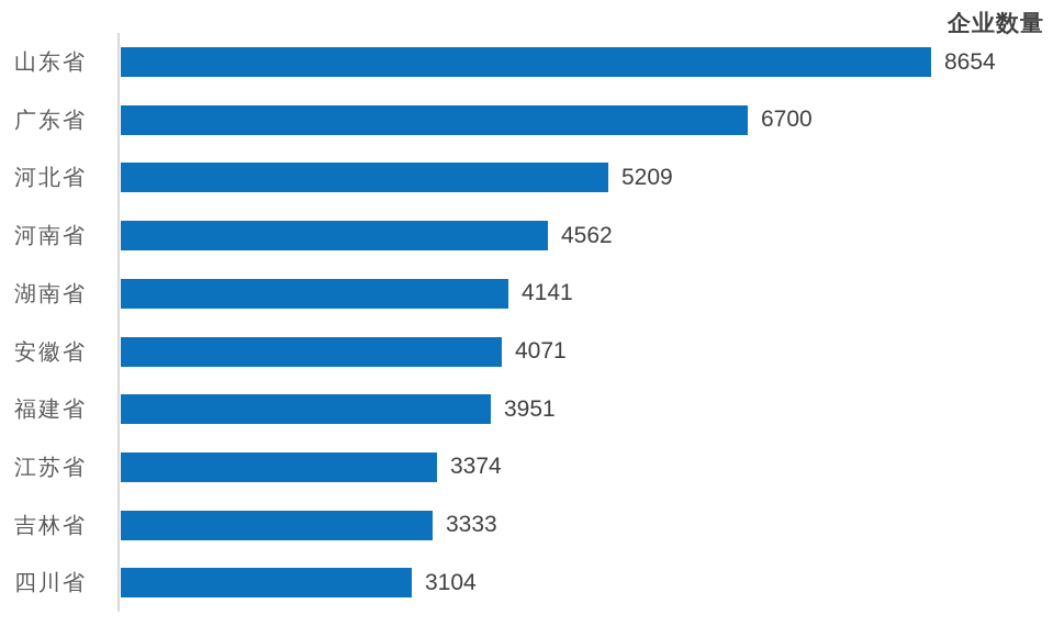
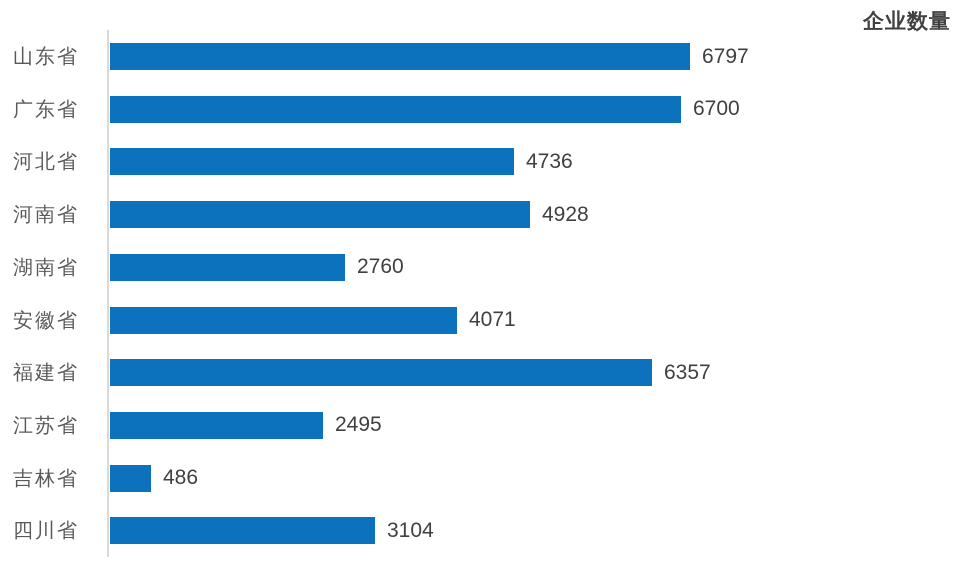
山东省: 8654 -> 6797
河北省: 5209 -> 4736
河南省: 4562 -> 4928
湖南省: 4141 -> 2760
福建省: 3951 -> 6357
江苏省: 3374 -> 2495
吉林省: 3333 -> 486
